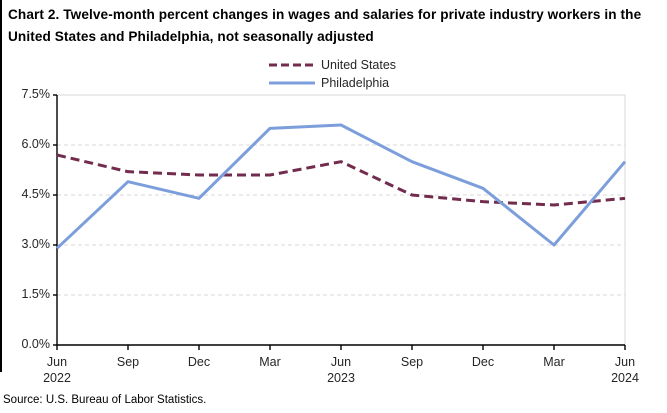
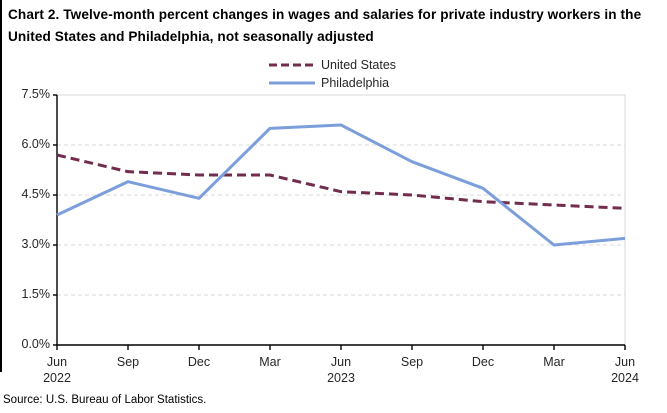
Philadelphia/Jun 2022: 2.9% -> 3.9%
United States/Jun 2023: 5.5% -> 4.6%
United States/Jun 2024: 4.4% -> 4.1%
Philadelphia/Jun 2024: 5.5% -> 3.2%
